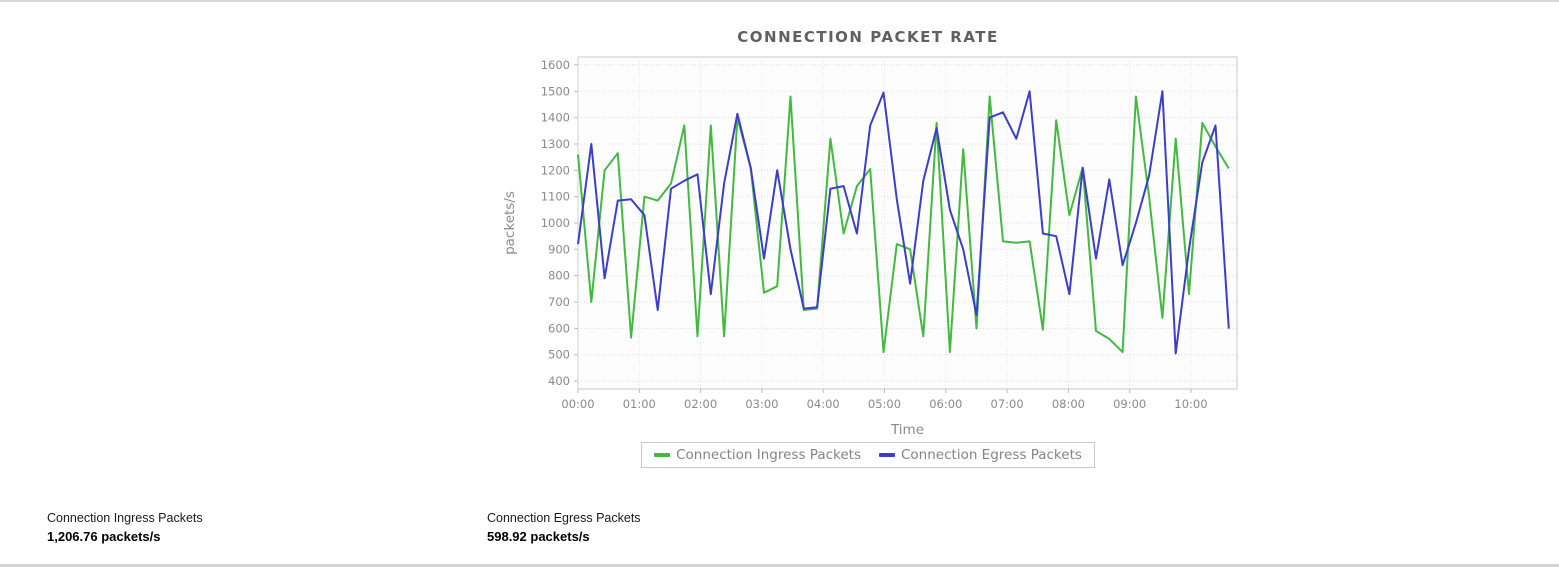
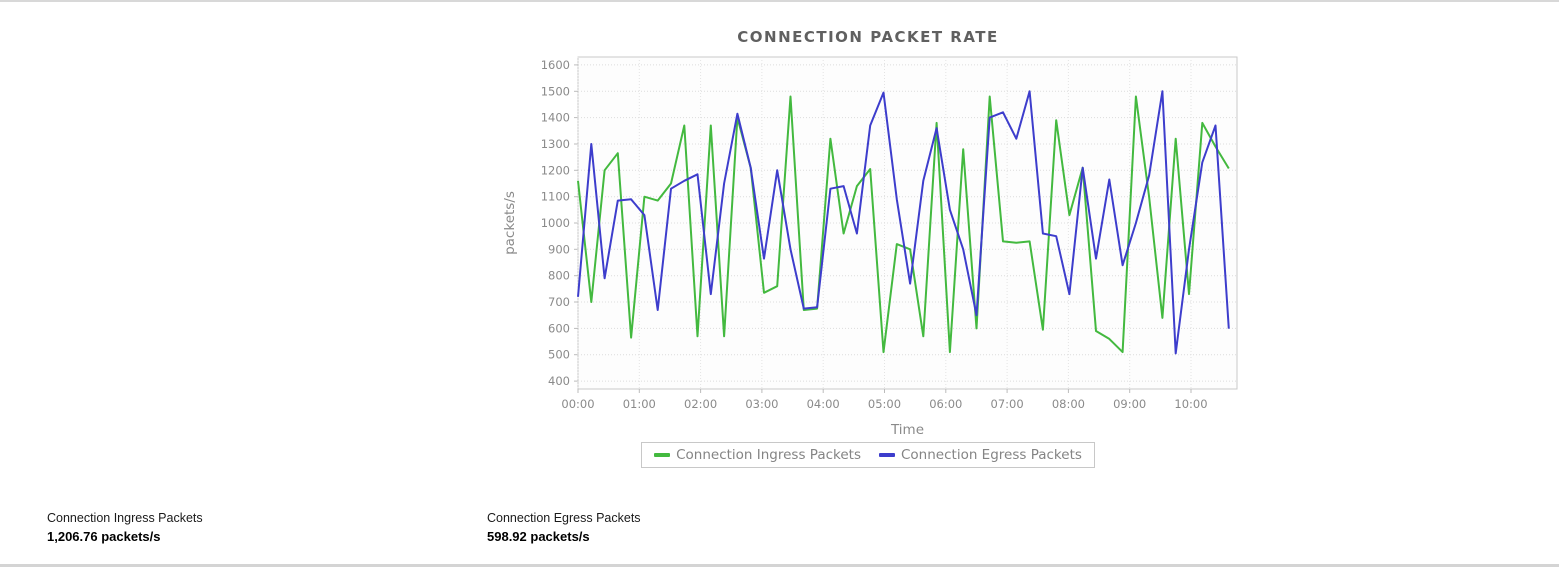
Connection Ingress Packets/00:00: 1260 -> 1160
Connection Egress Packets/00:00: 920 -> 720
